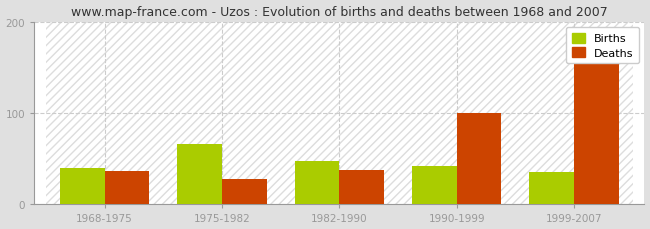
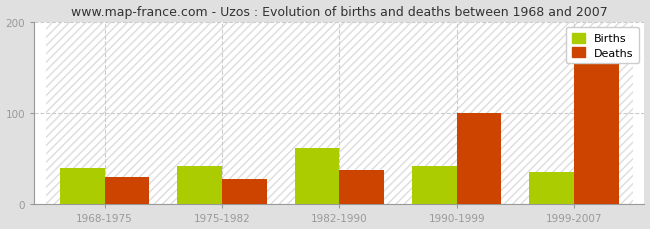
Deaths/1968-1975: 36 -> 30
Births/1975-1982: 66 -> 42
Births/1982-1990: 48 -> 62
